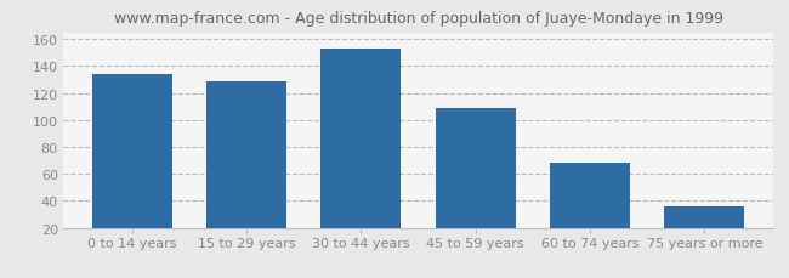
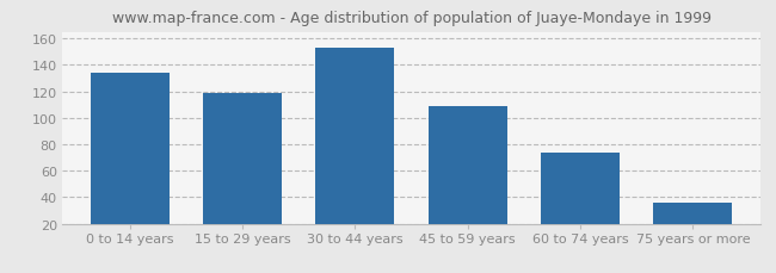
15 to 29 years: 129 -> 119
60 to 74 years: 68 -> 74
